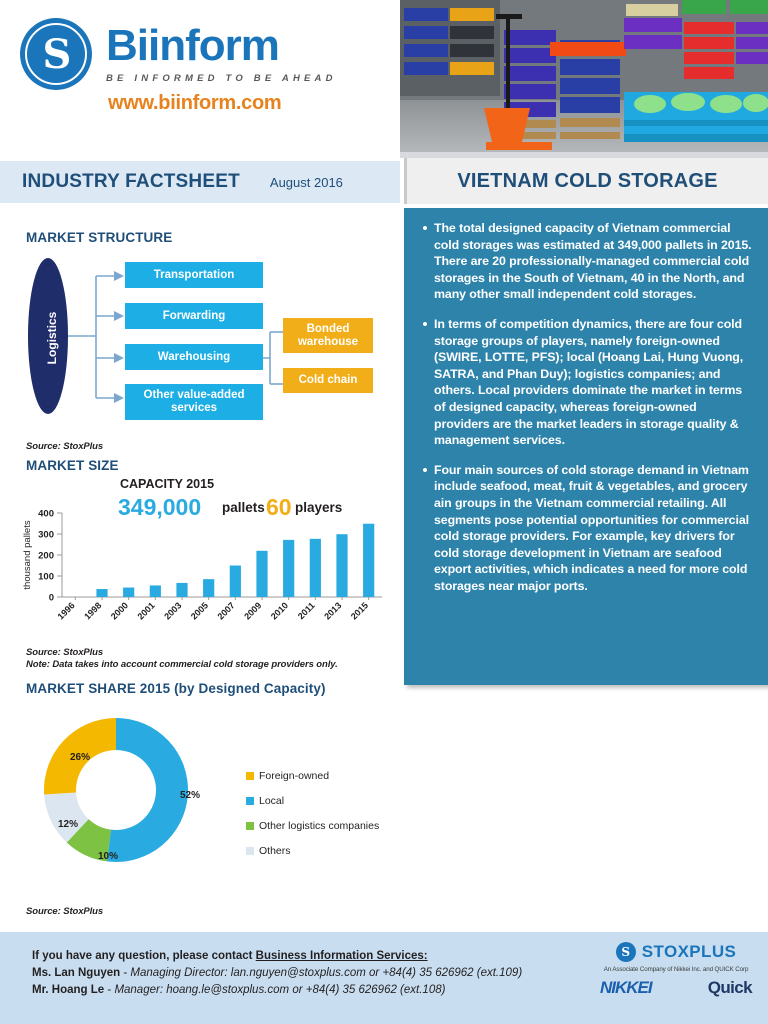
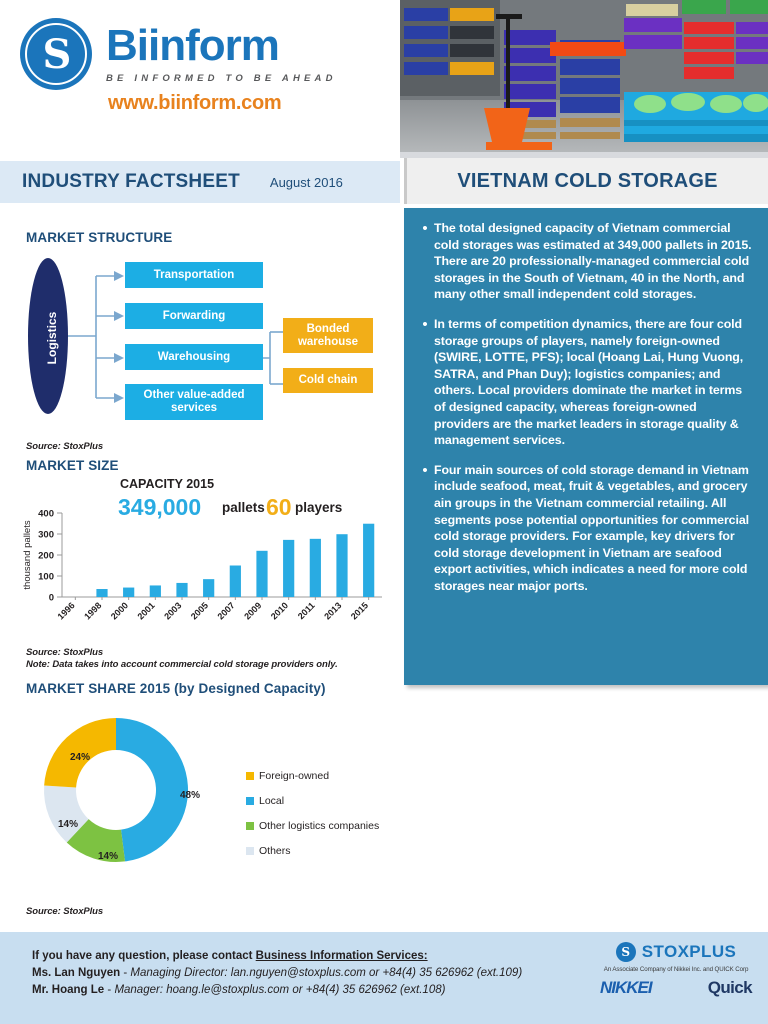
MARKET SHARE 2015 (by Designed Capacity)/Local: 52% -> 48%
MARKET SHARE 2015 (by Designed Capacity)/Other logistics companies: 10% -> 14%
MARKET SHARE 2015 (by Designed Capacity)/Others: 12% -> 14%
MARKET SHARE 2015 (by Designed Capacity)/Foreign-owned: 26% -> 24%
